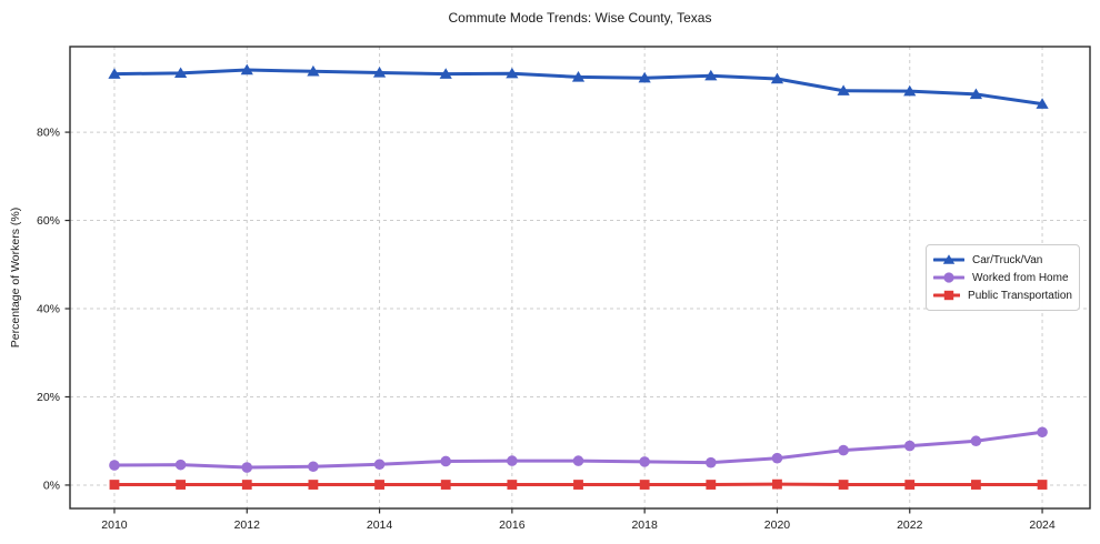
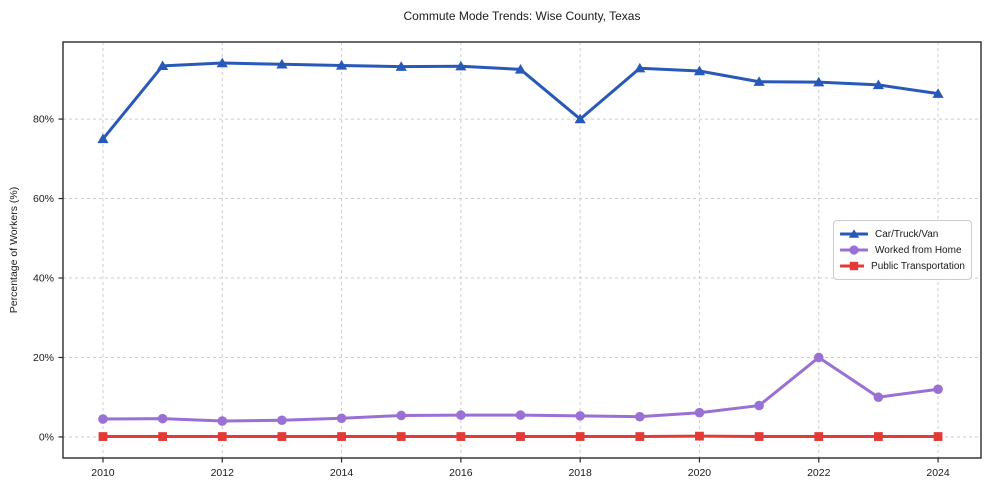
Car/Truck/Van/2010: 93% -> 75%
Car/Truck/Van/2018: 92% -> 80%
Worked from Home/2022: 9% -> 20%
